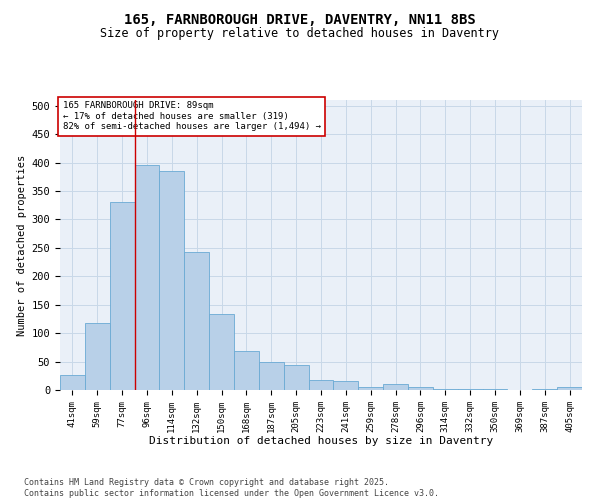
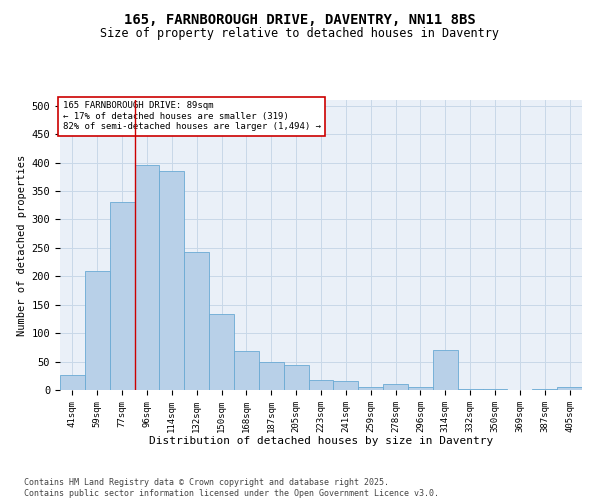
59sqm: 118 -> 210
314sqm: 1 -> 70
